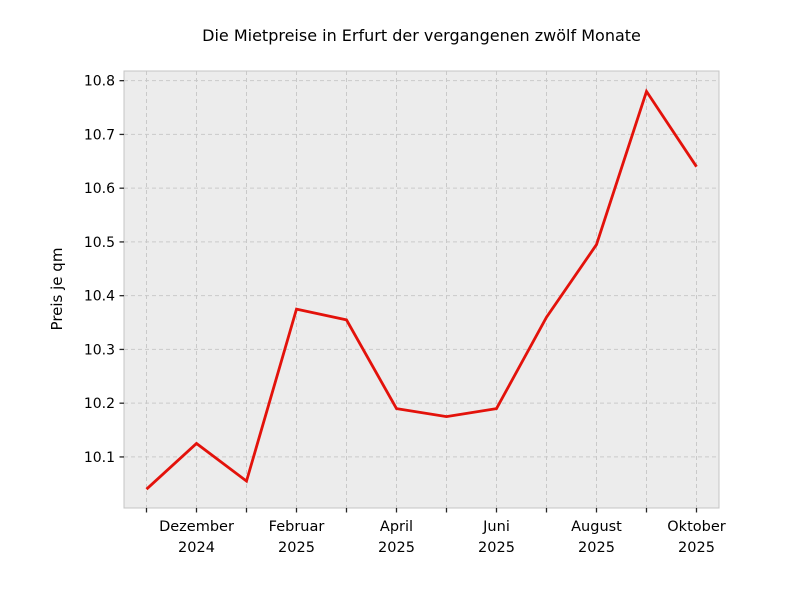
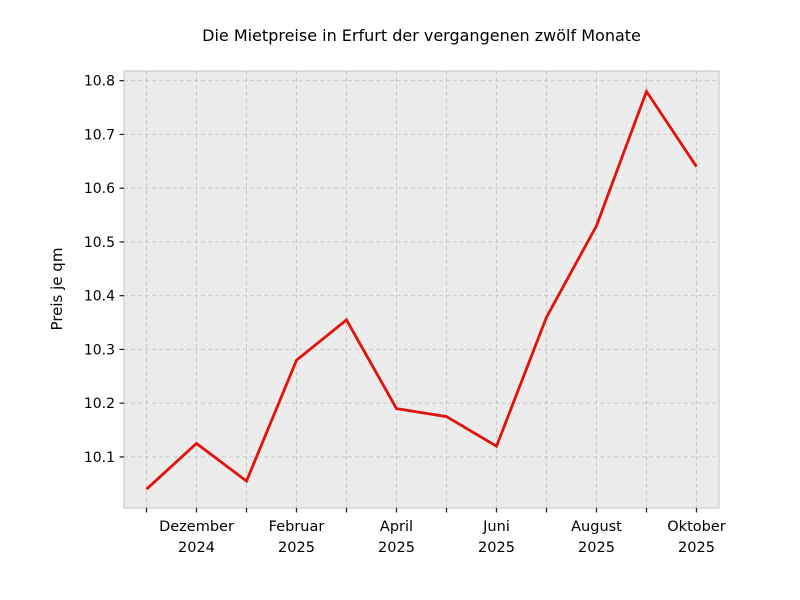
Februar 2025: 10.38 -> 10.28
Juni 2025: 10.19 -> 10.12
August 2025: 10.49 -> 10.53
